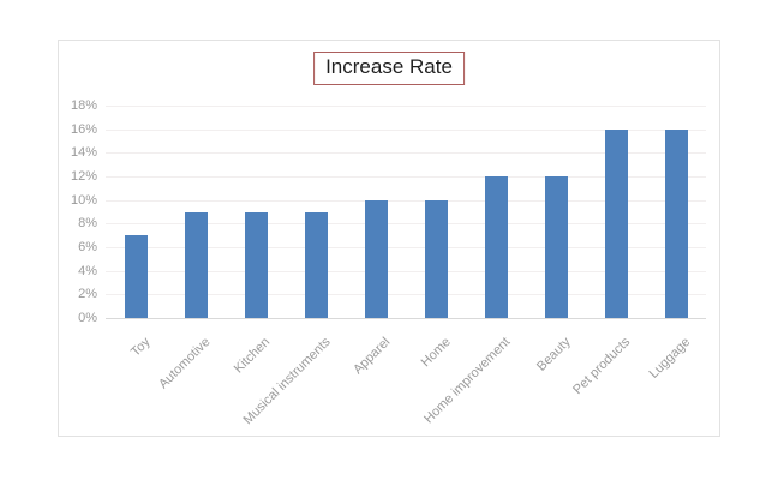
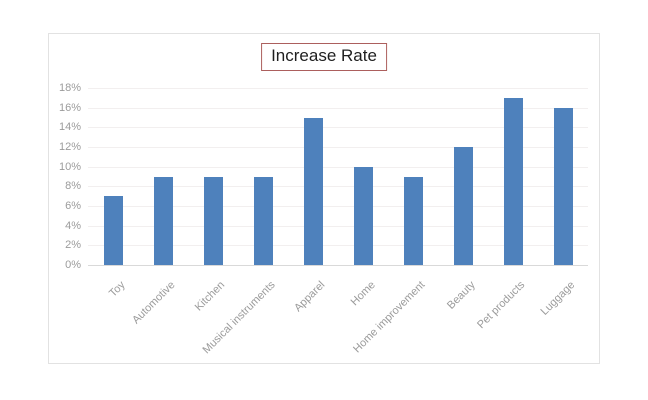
Apparel: 10% -> 15%
Home improvement: 12% -> 9%
Pet products: 16% -> 17%
